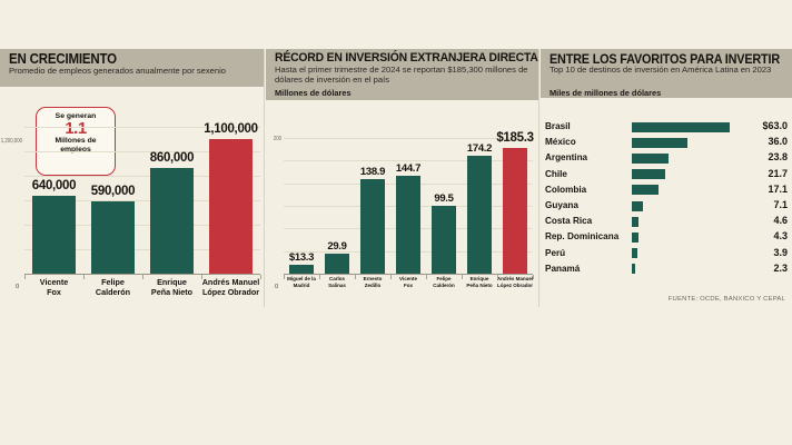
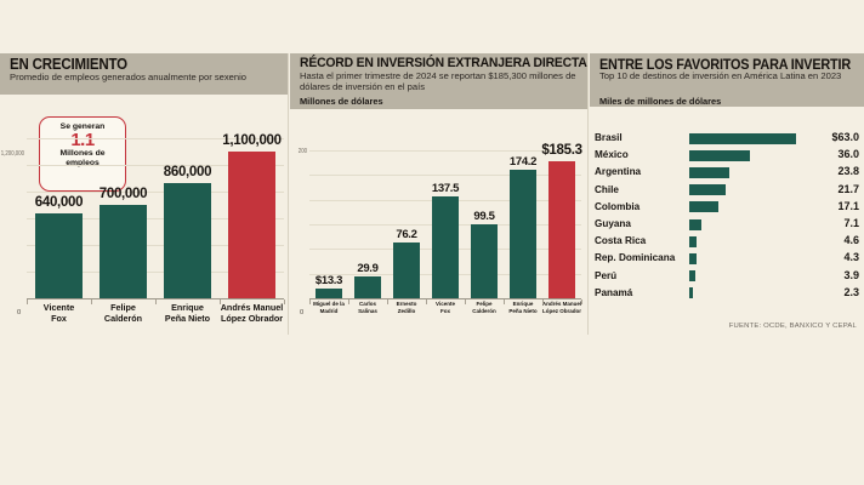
EN CRECIMIENTO/Felipe Calderón: 590,000 -> 700,000
RÉCORD EN INVERSIÓN EXTRANJERA DIRECTA/Ernesto Zedillo: 138.9 -> 76.2
RÉCORD EN INVERSIÓN EXTRANJERA DIRECTA/Vicente Fox: 144.7 -> 137.5
